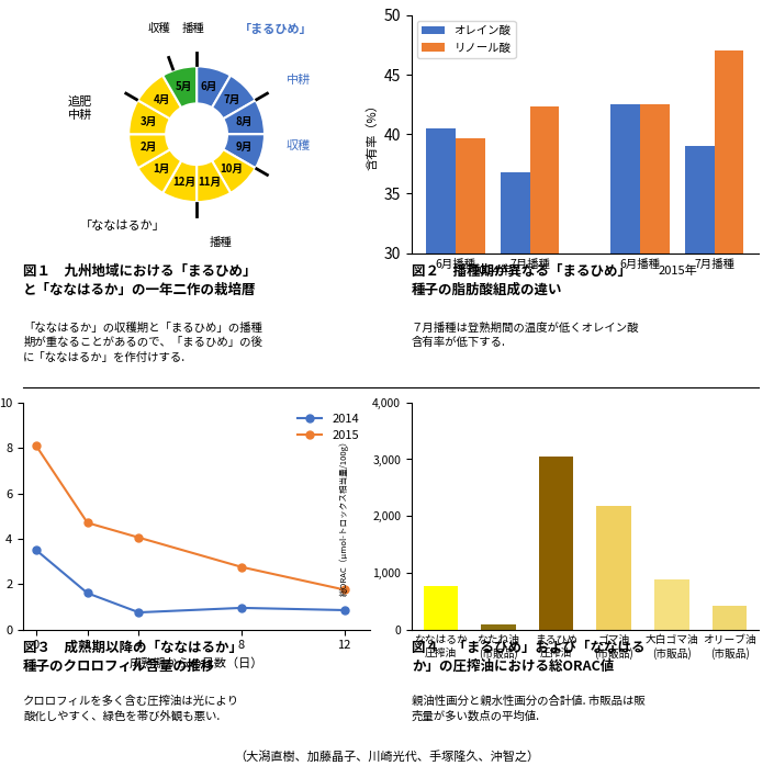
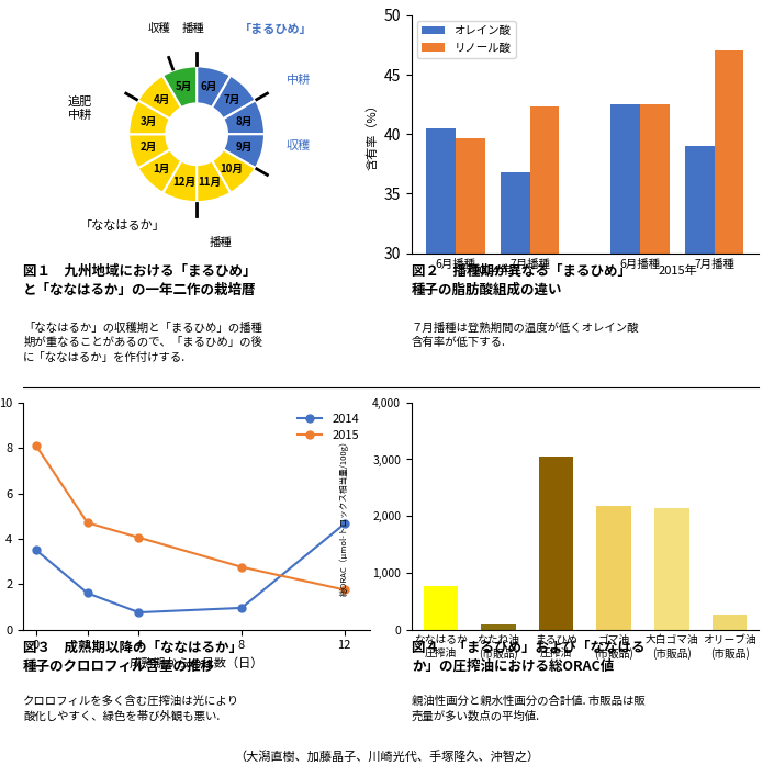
2014/12: 0.85 -> 4.65
大白ゴマ油 (市販品): 880 -> 2,140
オリーブ油 (市販品): 420 -> 260
